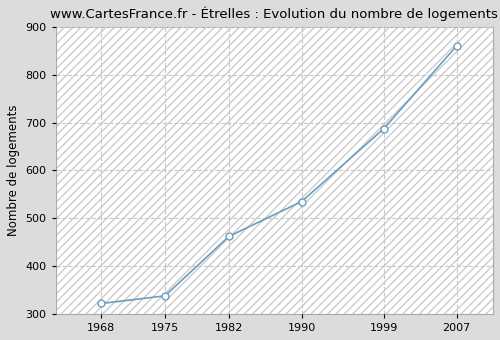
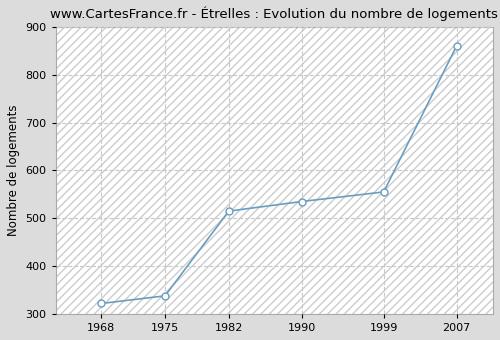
1982: 462 -> 515
1999: 687 -> 555
